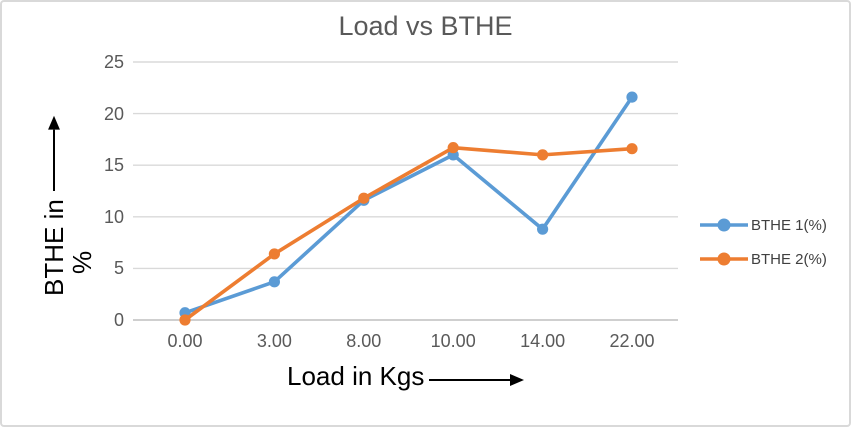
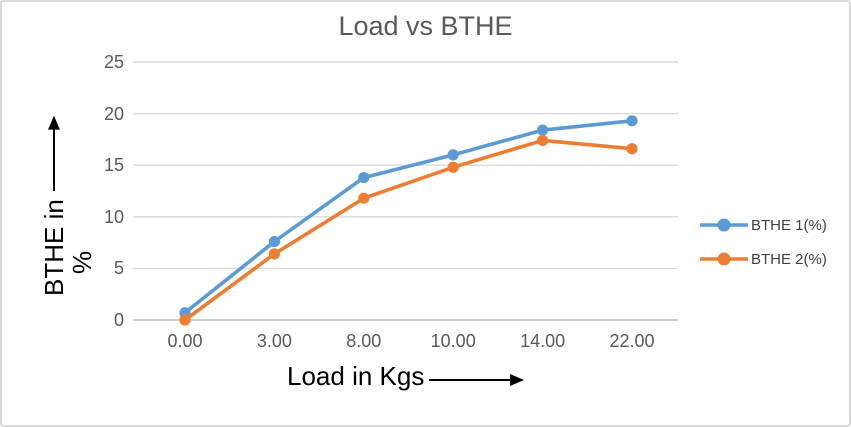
BTHE 1(%)/3.00: 3.7 -> 7.6
BTHE 1(%)/8.00: 11.6 -> 13.8
BTHE 2(%)/10.00: 16.7 -> 14.8
BTHE 1(%)/14.00: 8.8 -> 18.4
BTHE 2(%)/14.00: 16.0 -> 17.4
BTHE 1(%)/22.00: 21.6 -> 19.3
